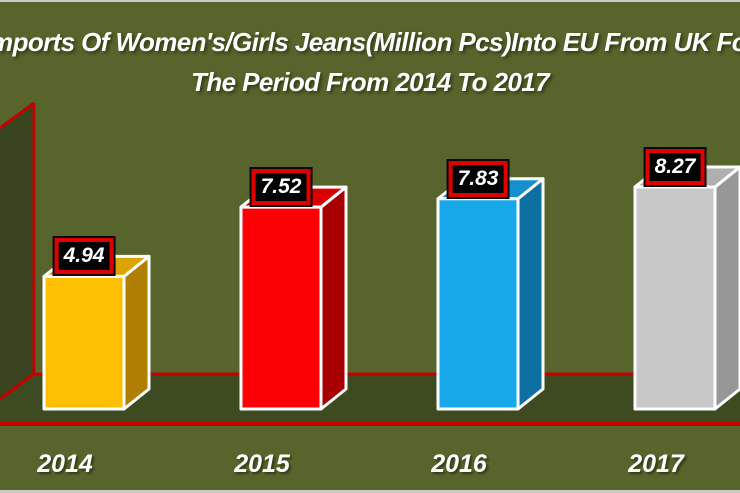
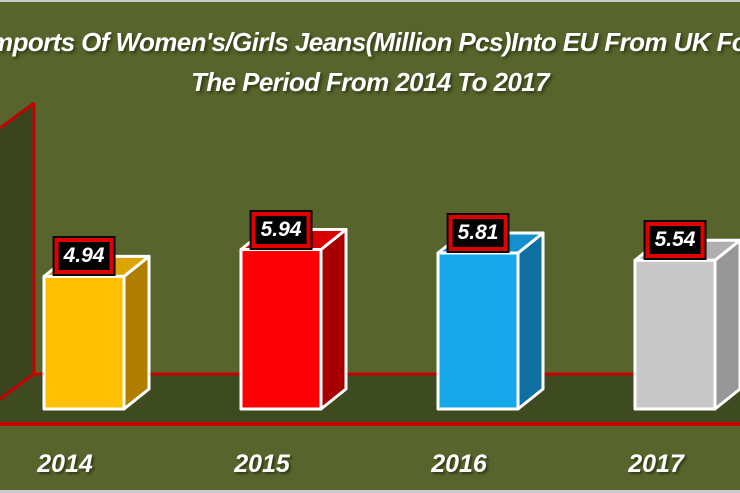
2015: 7.52 -> 5.94
2016: 7.83 -> 5.81
2017: 8.27 -> 5.54
